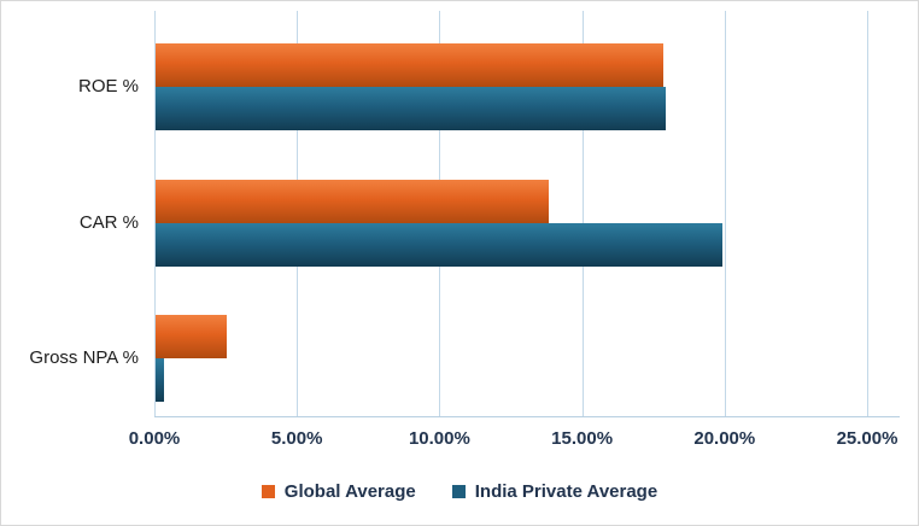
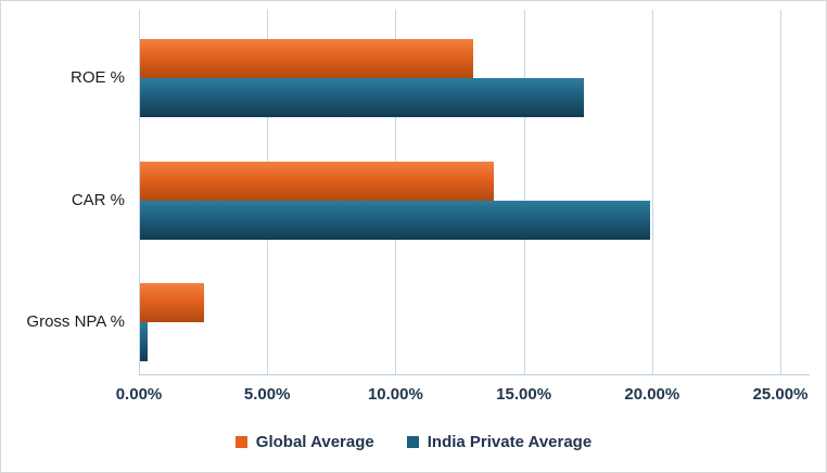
Global Average/ROE %: 17.8% -> 13.0%
India Private Average/ROE %: 17.9% -> 17.3%
